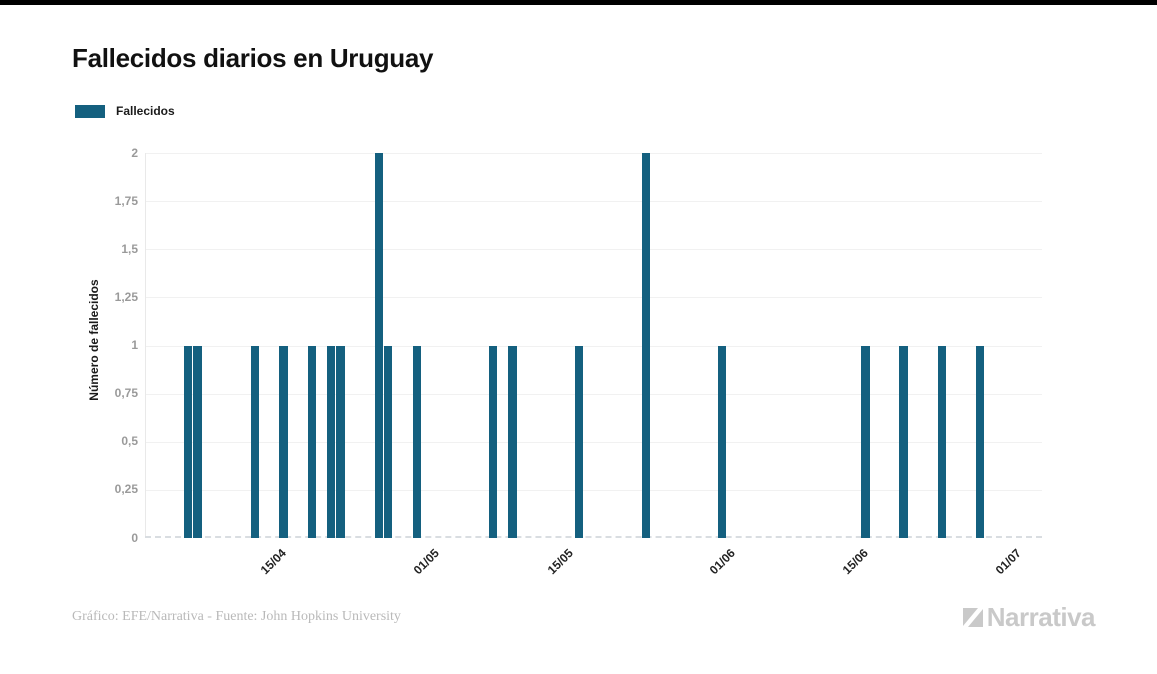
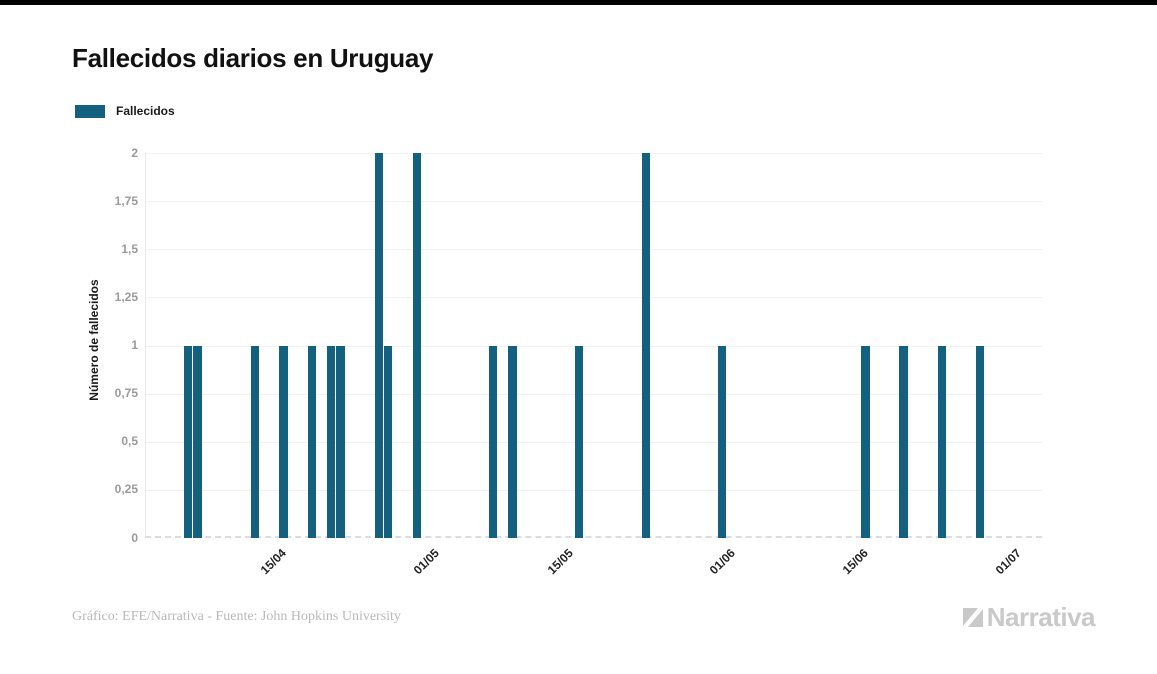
01/05: 1 -> 2
